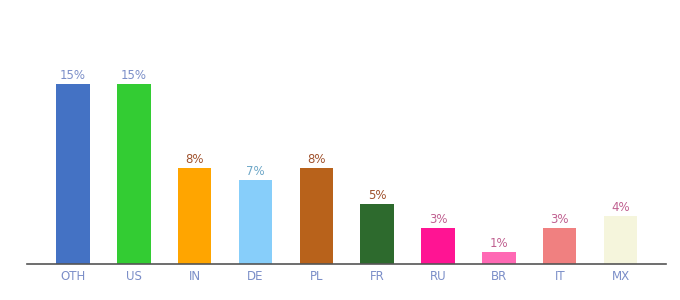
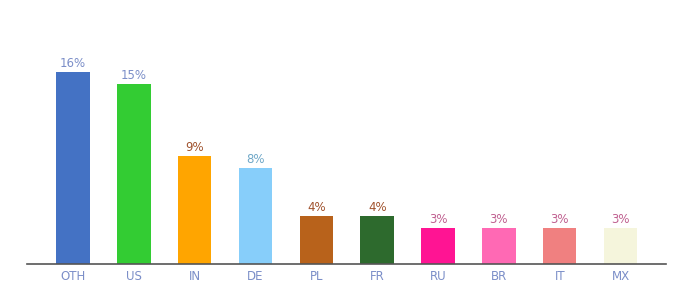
OTH: 15% -> 16%
IN: 8% -> 9%
DE: 7% -> 8%
PL: 8% -> 4%
FR: 5% -> 4%
BR: 1% -> 3%
MX: 4% -> 3%
